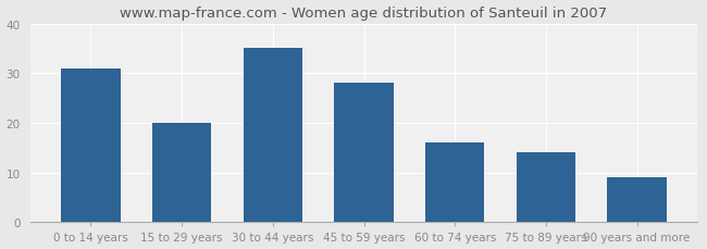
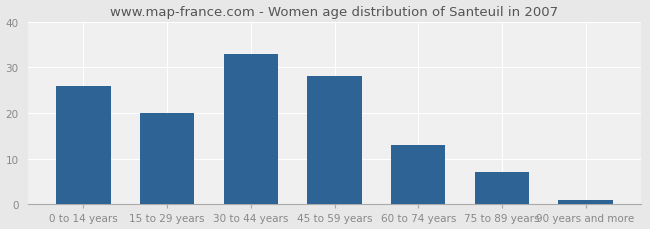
0 to 14 years: 31 -> 26
30 to 44 years: 35 -> 33
60 to 74 years: 16 -> 13
75 to 89 years: 14 -> 7
90 years and more: 9 -> 1
